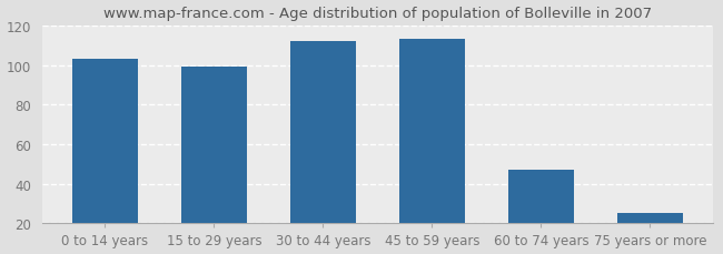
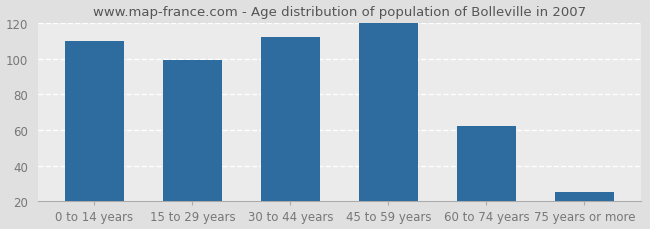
0 to 14 years: 103 -> 110
45 to 59 years: 113 -> 120
60 to 74 years: 47 -> 62
